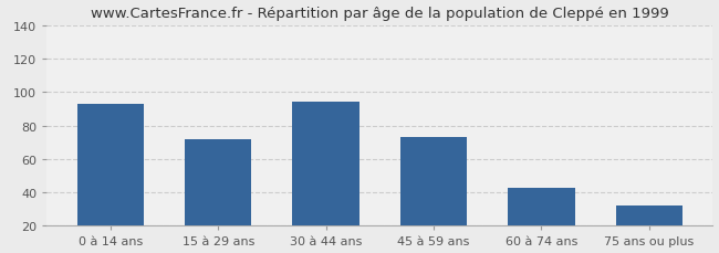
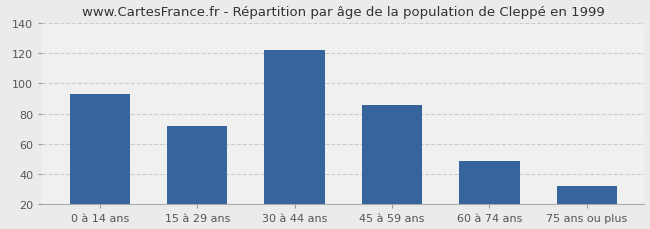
30 à 44 ans: 94 -> 122
45 à 59 ans: 73 -> 86
60 à 74 ans: 43 -> 49
